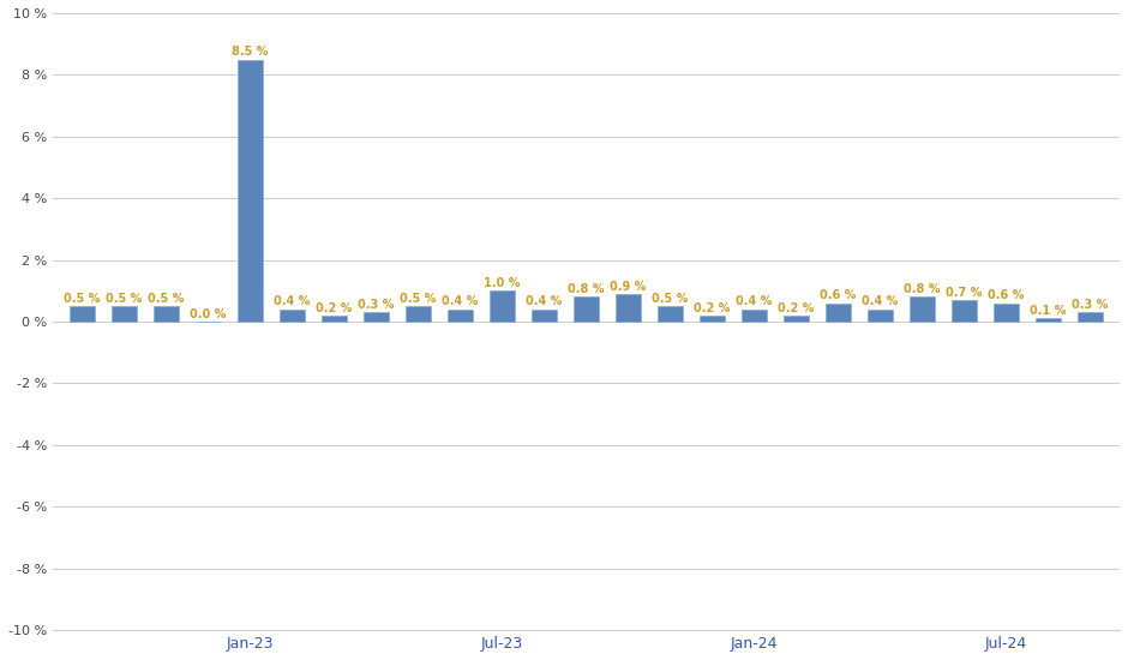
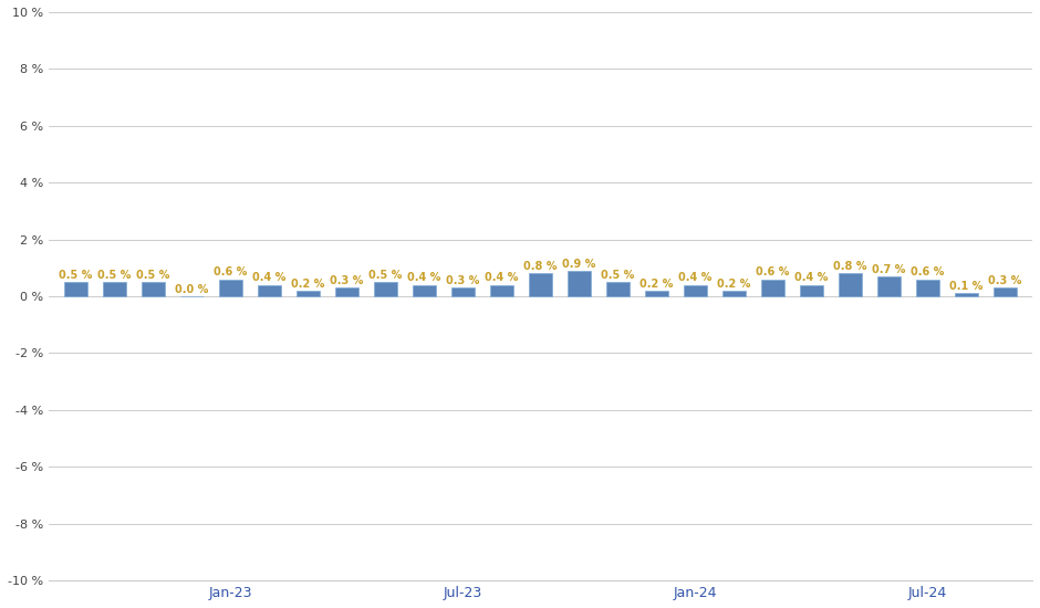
Jan-23: 8.5 -> 0.6
Jul-23: 1.0 -> 0.3
